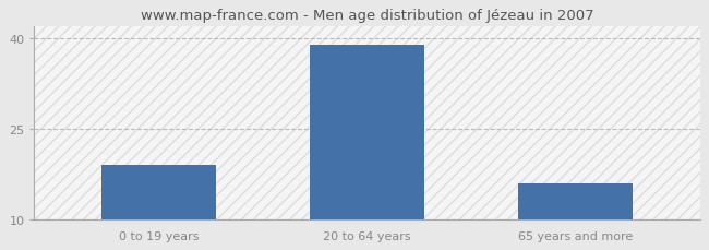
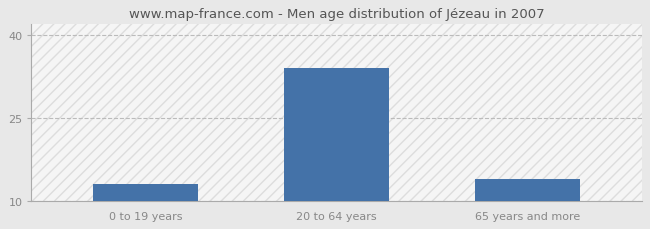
0 to 19 years: 19 -> 13
20 to 64 years: 39 -> 34
65 years and more: 16 -> 14
